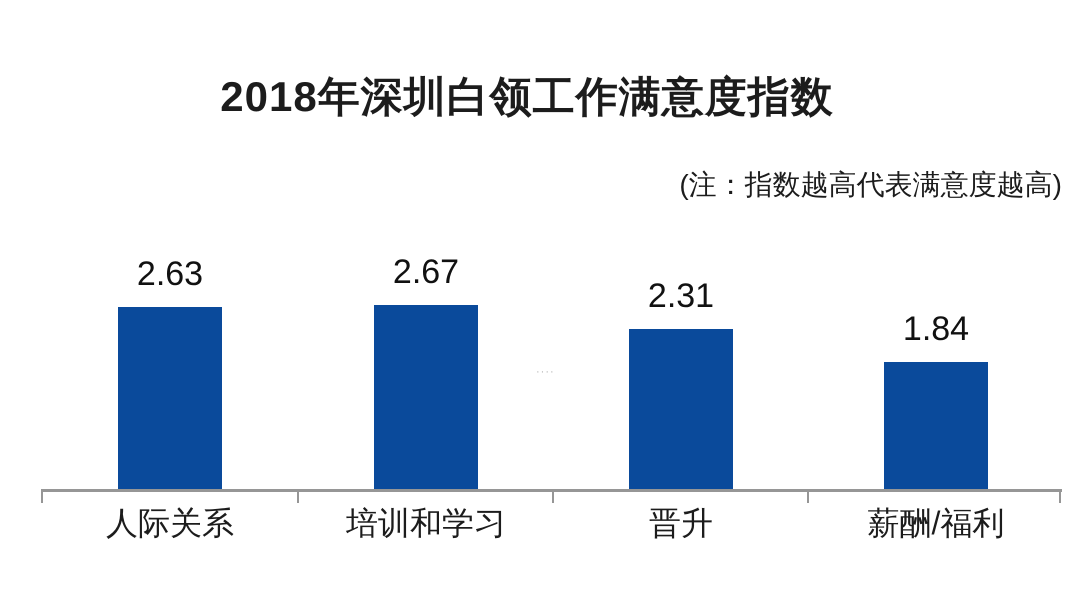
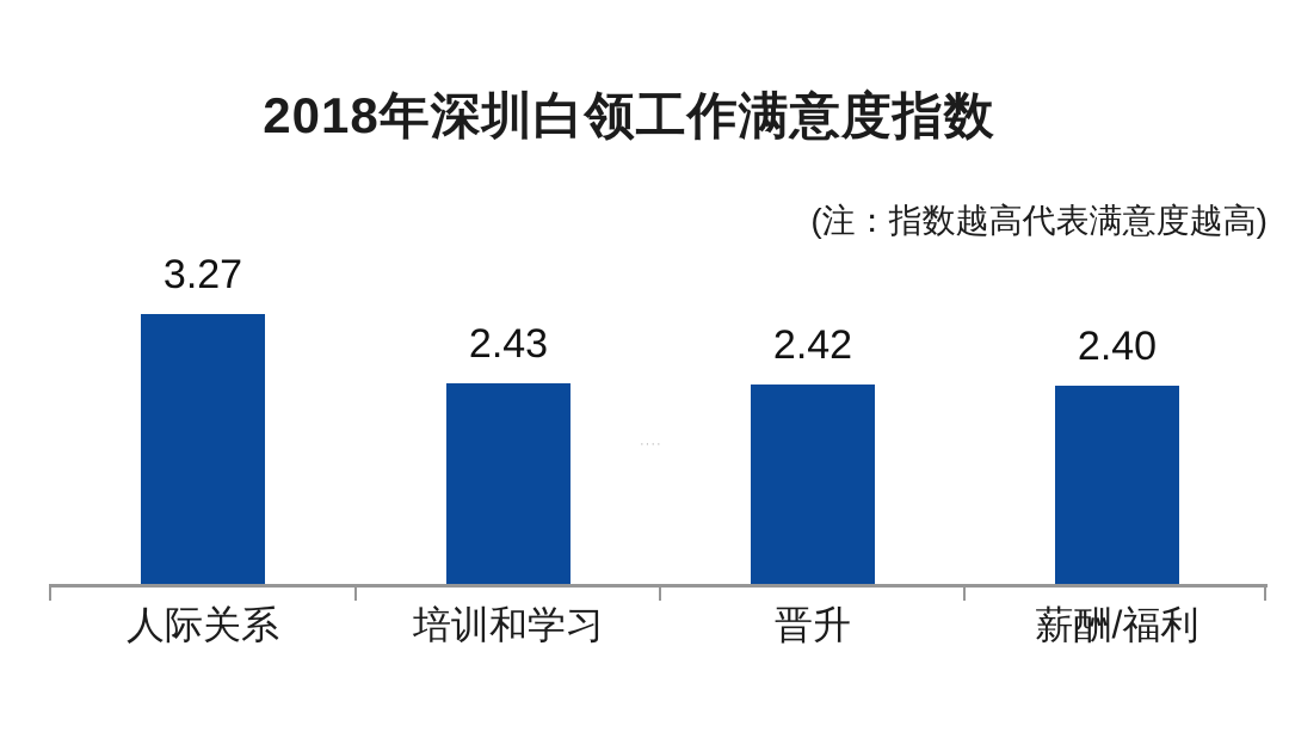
人际关系: 2.63 -> 3.27
培训和学习: 2.67 -> 2.43
晋升: 2.31 -> 2.42
薪酬/福利: 1.84 -> 2.40
